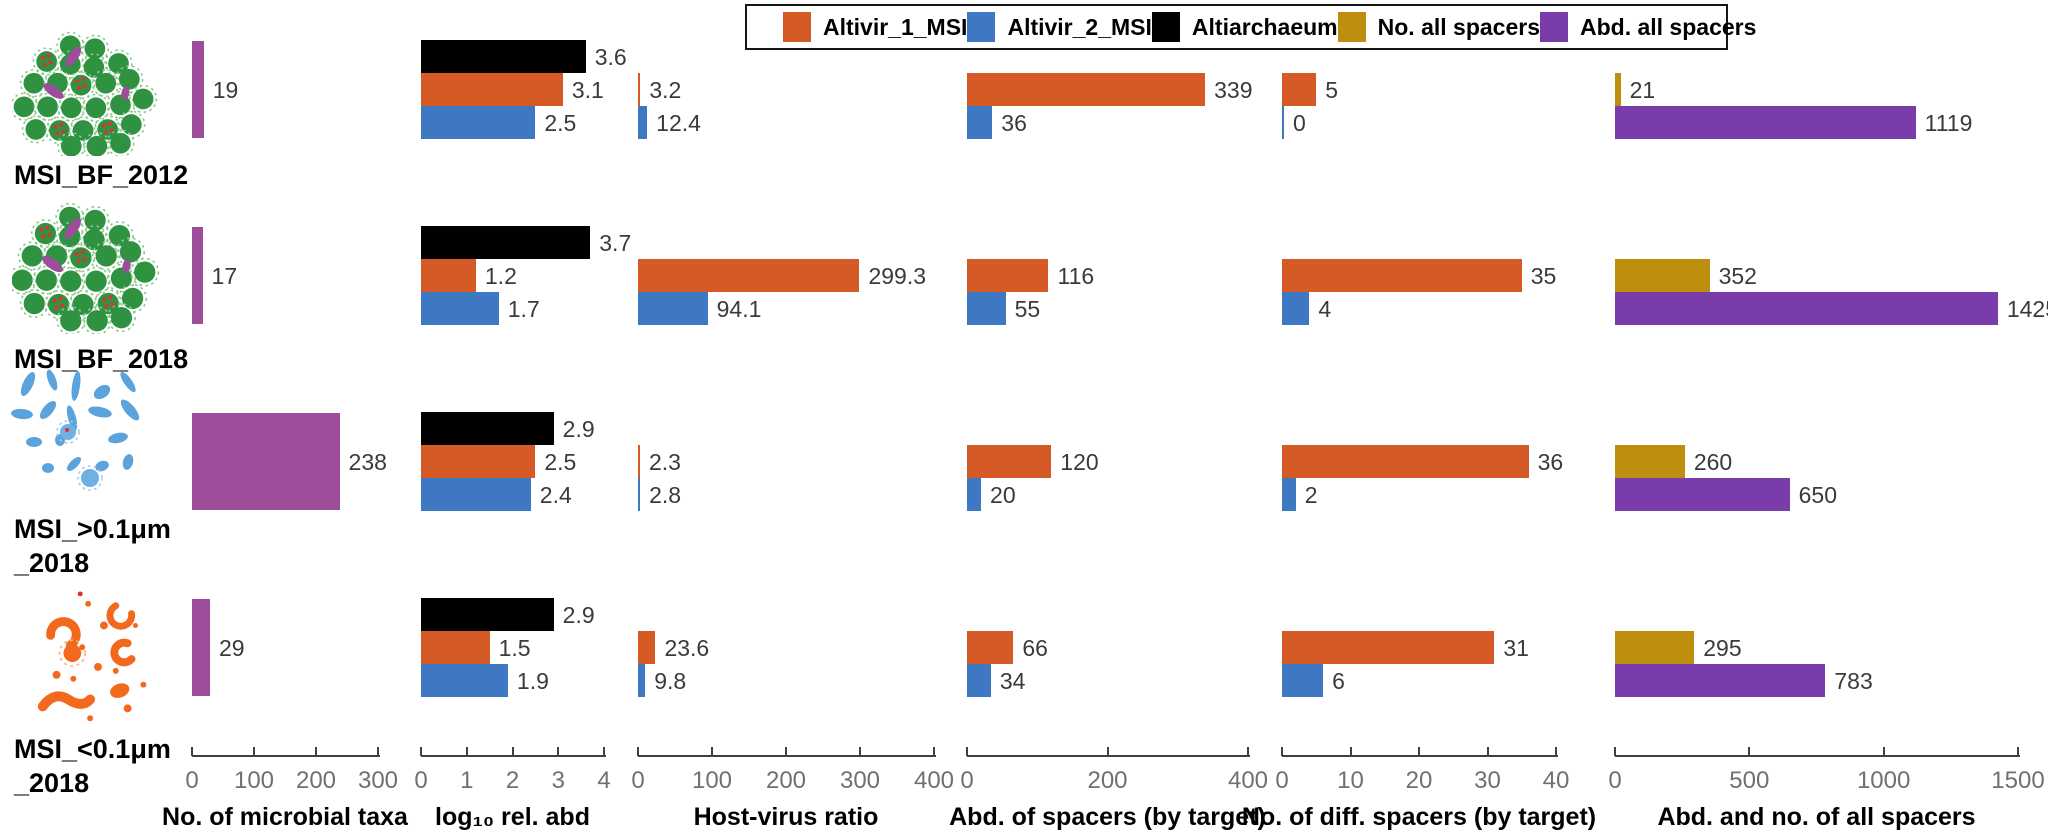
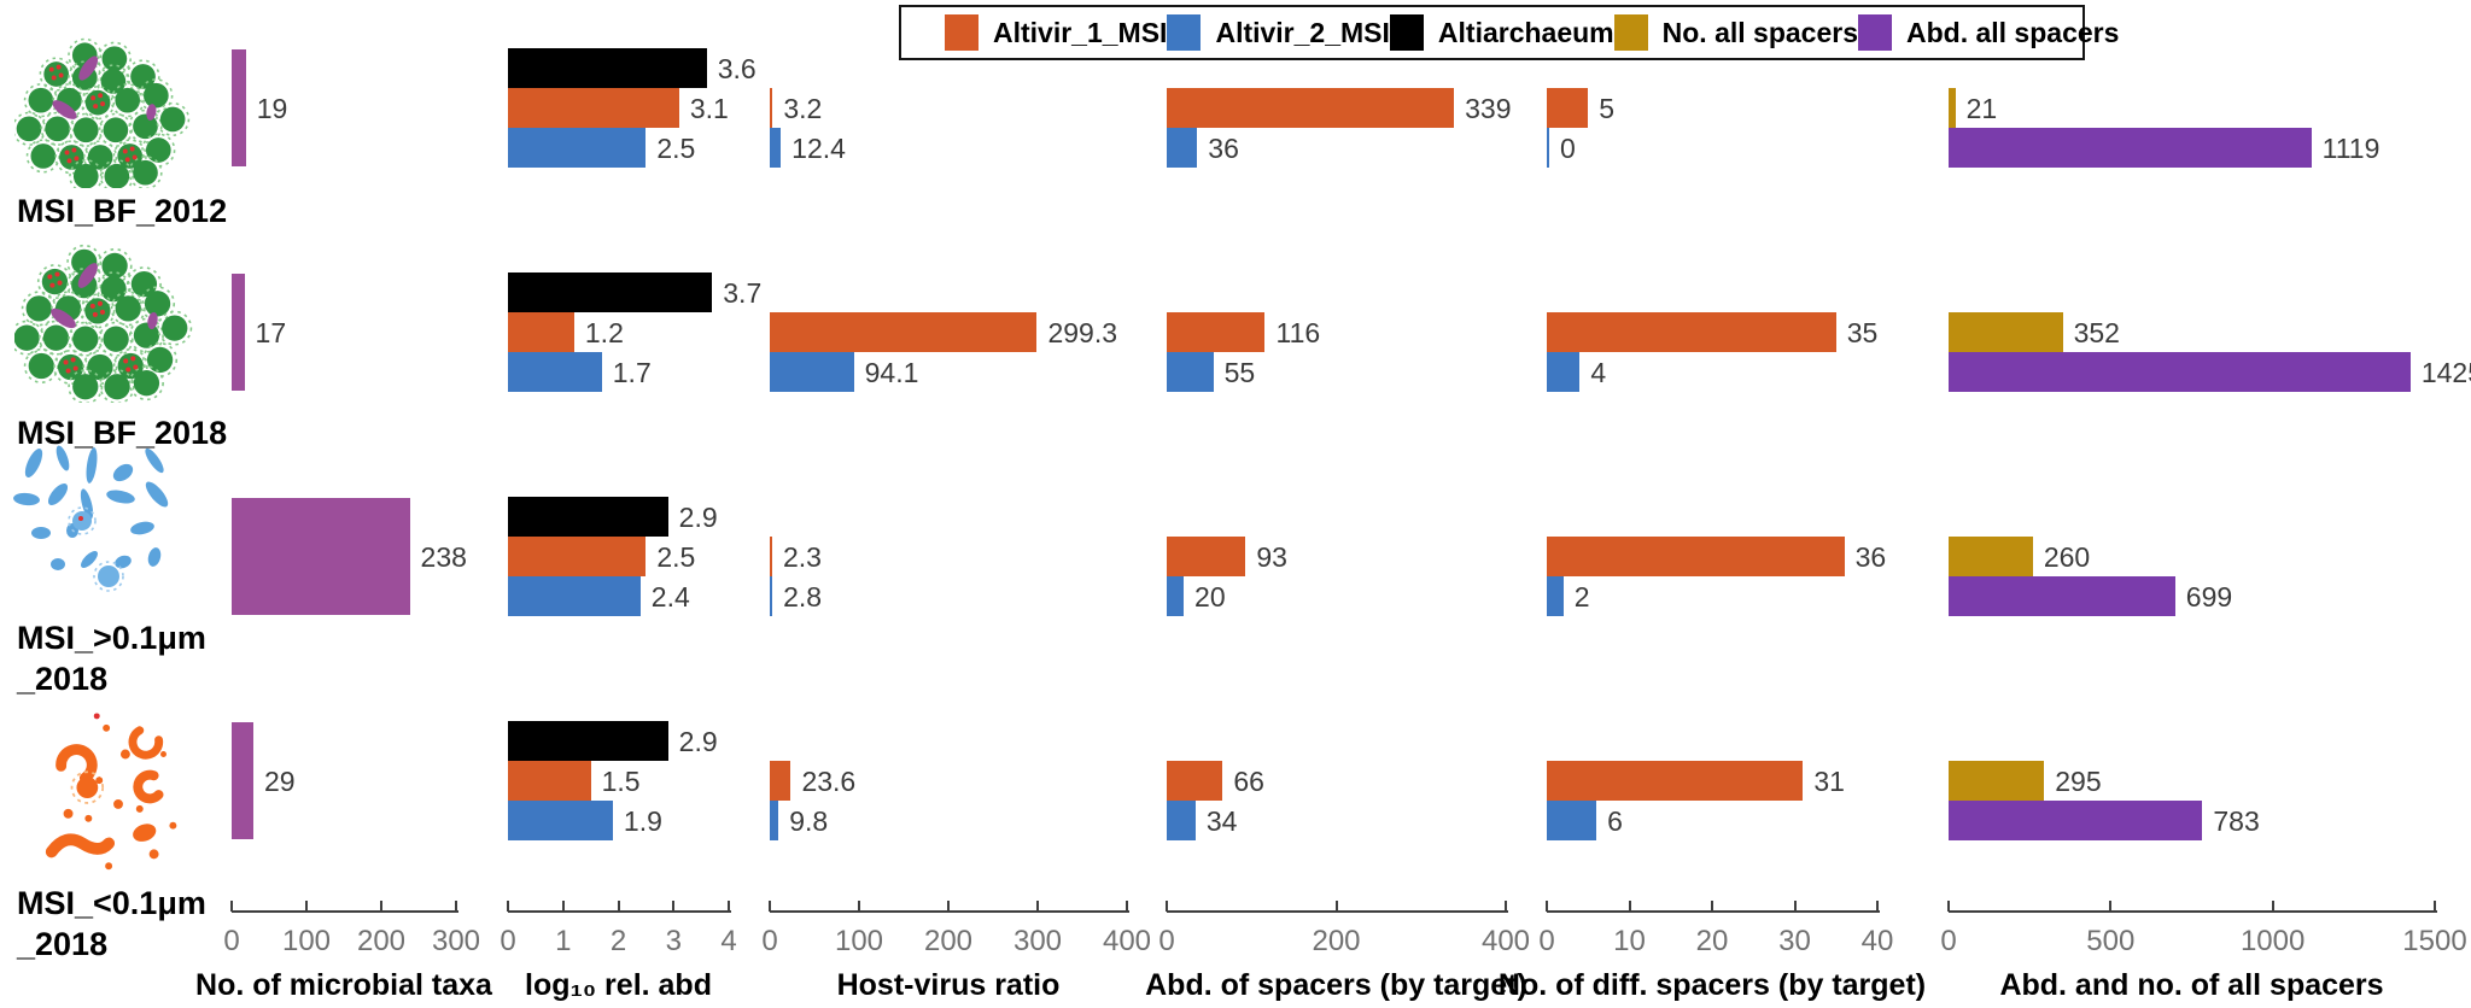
Abd. of spacers (by target)/Altivir_1_MSI/MSI_>0.1μm_2018: 120 -> 93
Abd. and no. of all spacers/Abd. all spacers/MSI_>0.1μm_2018: 650 -> 699
